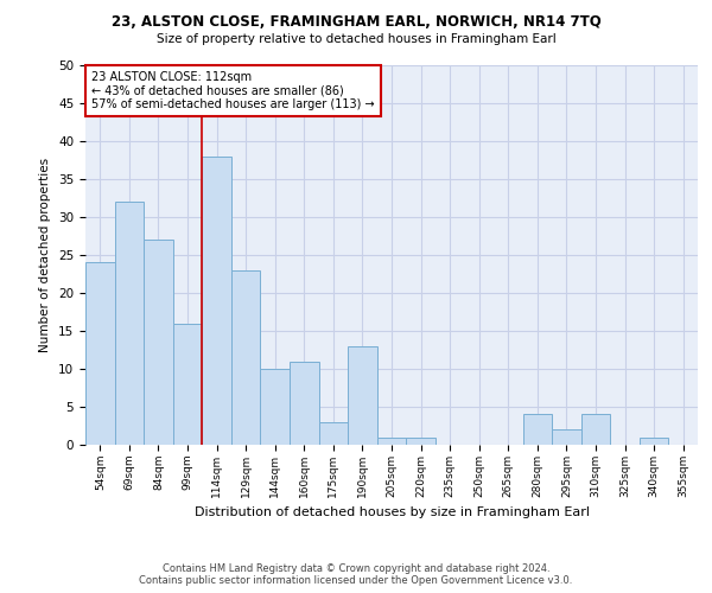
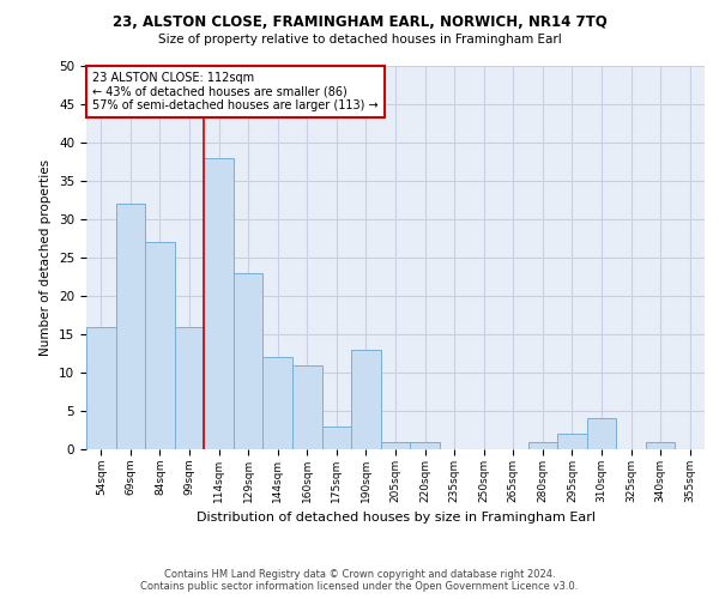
54sqm: 24 -> 16
144sqm: 10 -> 12
280sqm: 4 -> 1
